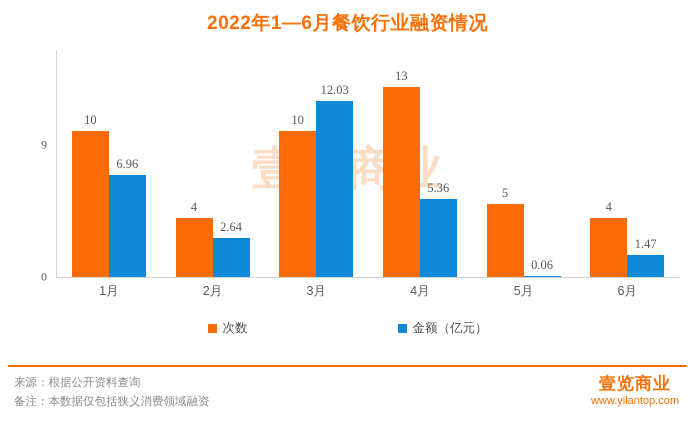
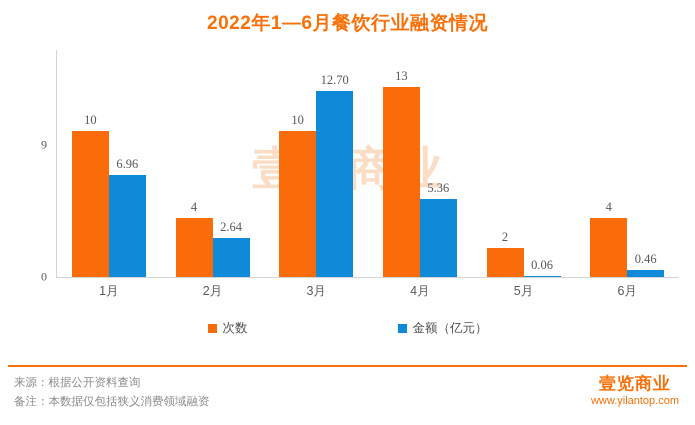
金额（亿元）/3月: 12.03 -> 12.70
次数/5月: 5 -> 2
金额（亿元）/6月: 1.47 -> 0.46
